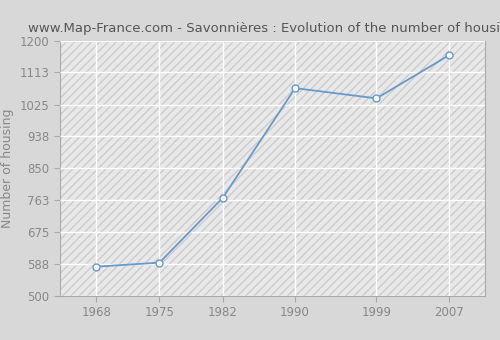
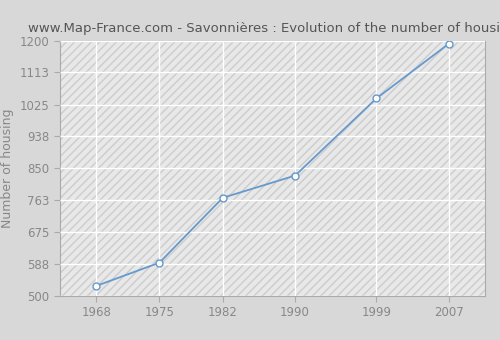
1968: 580 -> 527
1990: 1070 -> 830
2007: 1160 -> 1192
